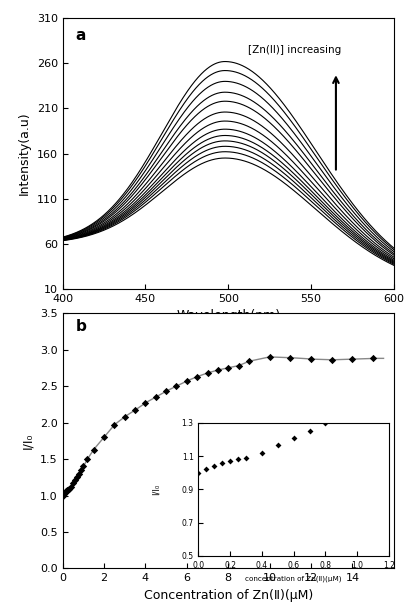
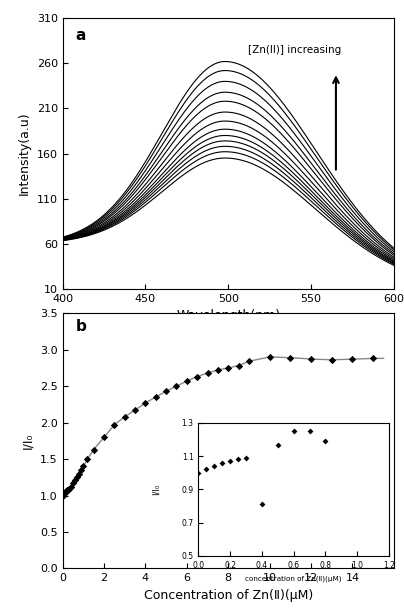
0.4: 1.12 -> 0.81
0.6: 1.21 -> 1.25
0.8: 1.30 -> 1.19
